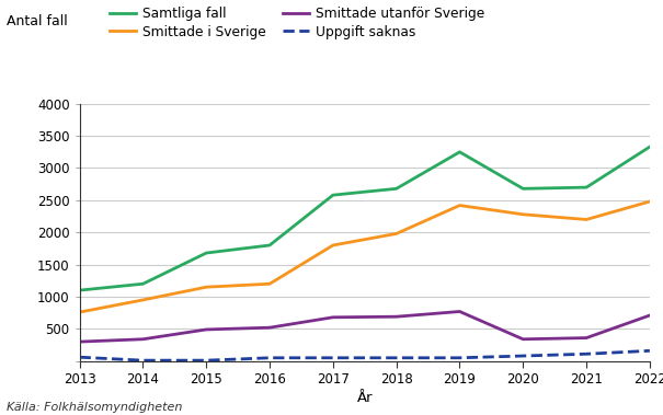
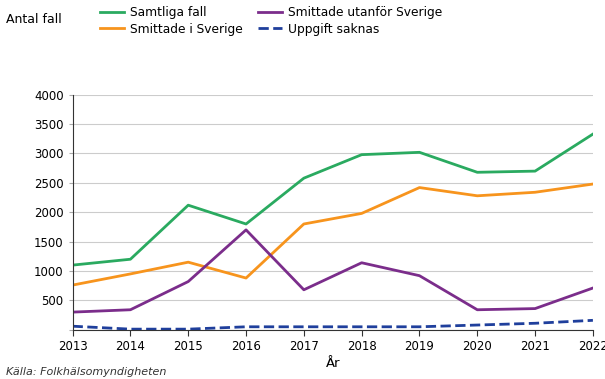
Samtliga fall/2015: 1680 -> 2120
Smittade utanför Sverige/2015: 490 -> 820
Smittade i Sverige/2016: 1200 -> 880
Smittade utanför Sverige/2016: 520 -> 1700
Samtliga fall/2018: 2680 -> 2980
Smittade utanför Sverige/2018: 690 -> 1140
Samtliga fall/2019: 3250 -> 3020
Smittade utanför Sverige/2019: 770 -> 920
Smittade i Sverige/2021: 2200 -> 2340
